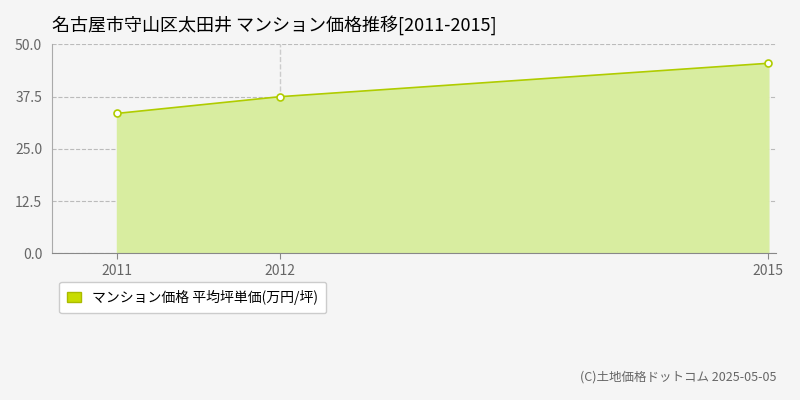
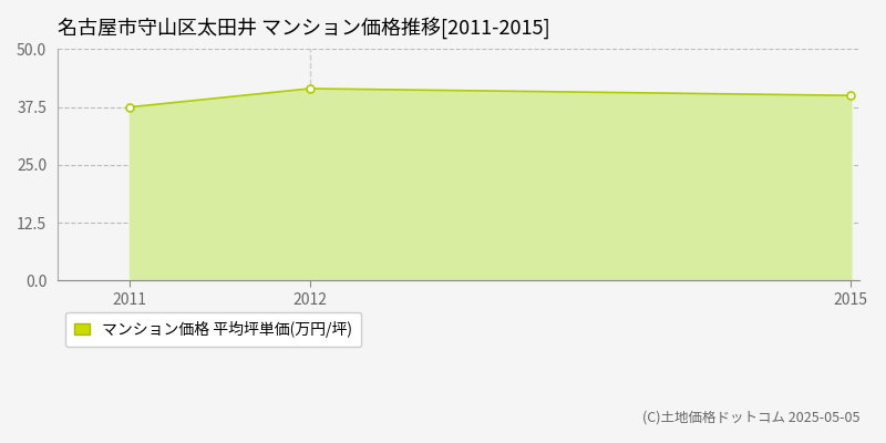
2011: 33.5 -> 37.5
2012: 37.5 -> 41.5
2015: 45.5 -> 40.0
